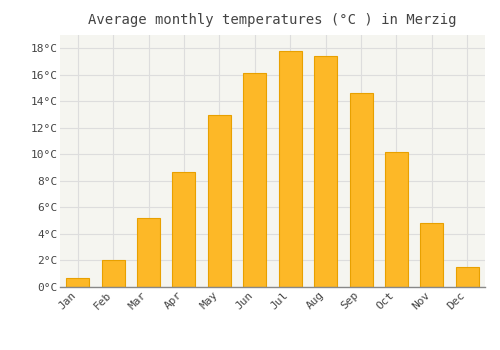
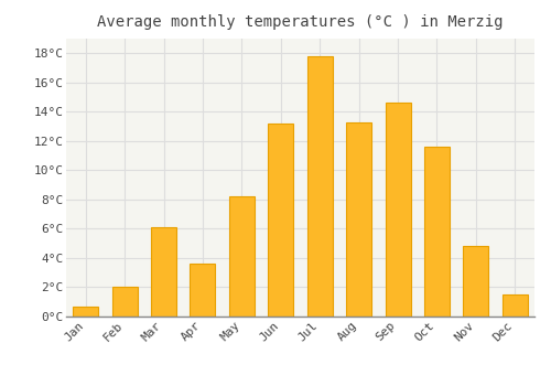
Mar: 5.2°C -> 6.1°C
Apr: 8.7°C -> 3.6°C
May: 13.0°C -> 8.2°C
Jun: 16.1°C -> 13.2°C
Aug: 17.4°C -> 13.3°C
Oct: 10.2°C -> 11.6°C
